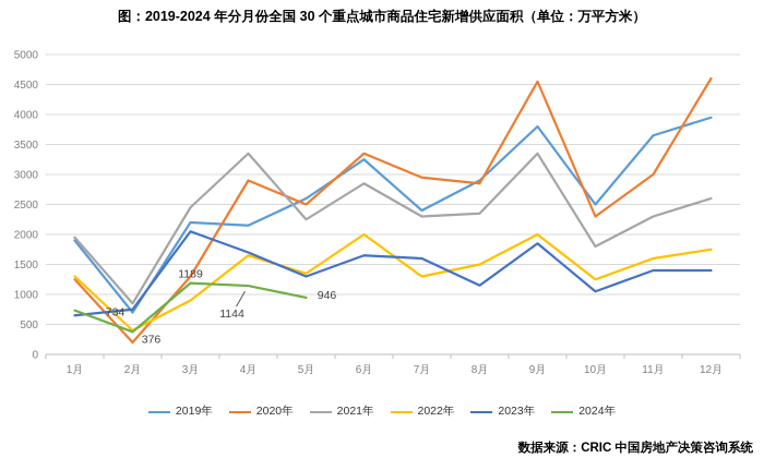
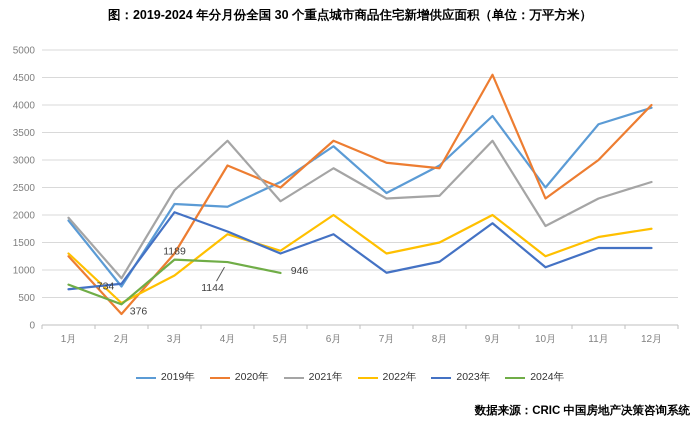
2023年/7月: 1600 -> 1000
2020年/12月: 4600 -> 4000
